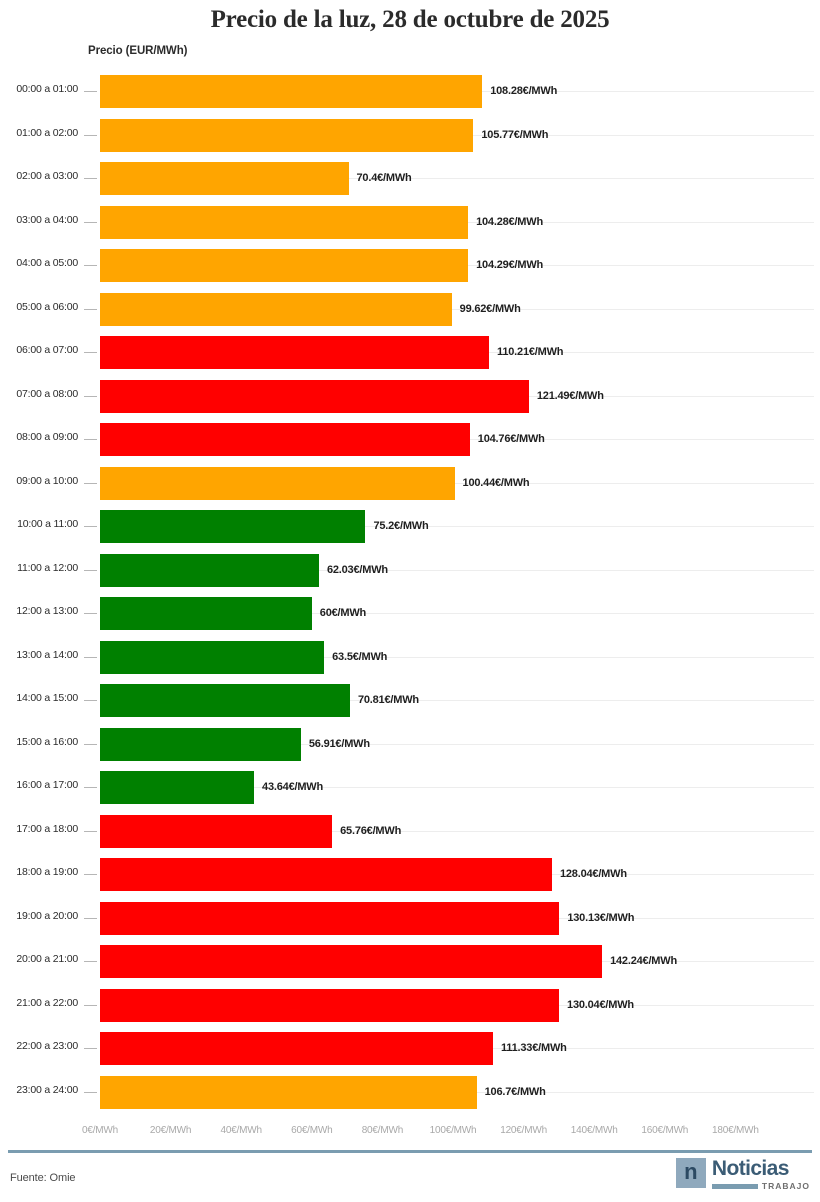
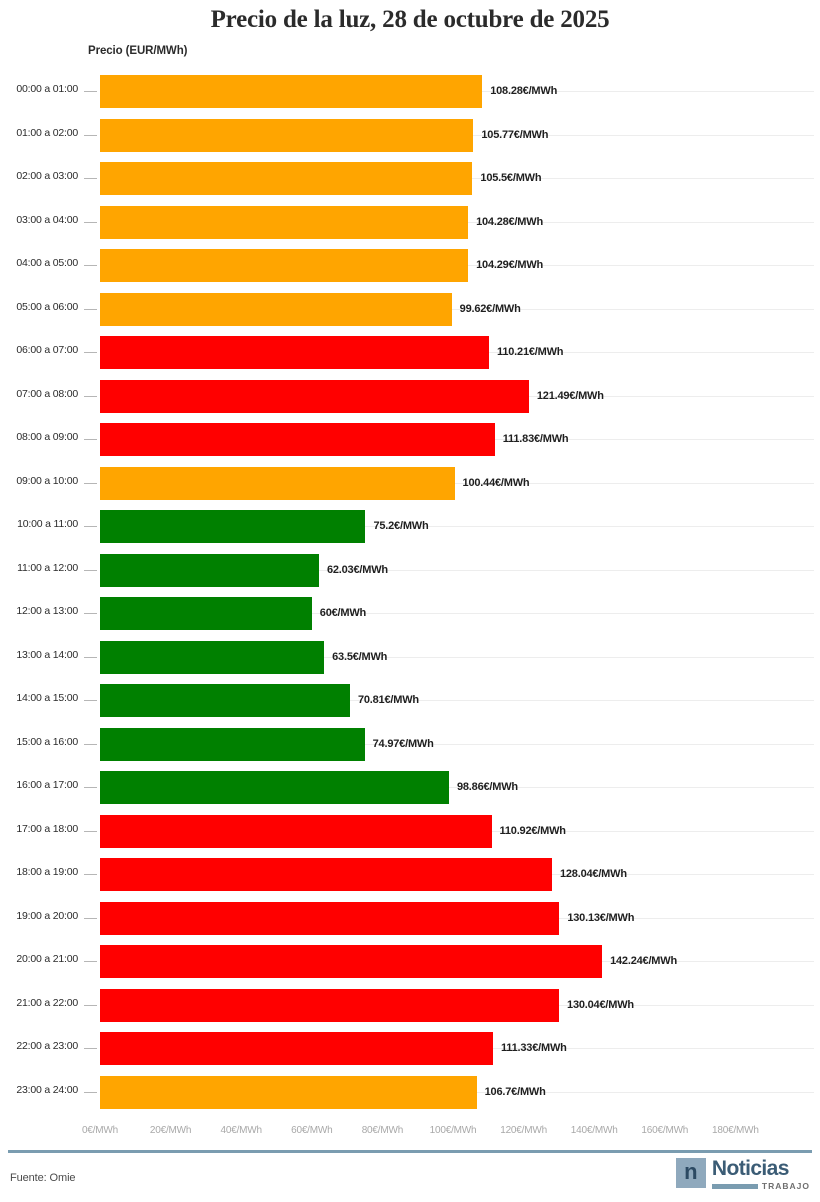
02:00 a 03:00: 70.4 -> 105.5
08:00 a 09:00: 104.76 -> 111.83
15:00 a 16:00: 56.91 -> 74.97
16:00 a 17:00: 43.64 -> 98.86
17:00 a 18:00: 65.76 -> 110.92
